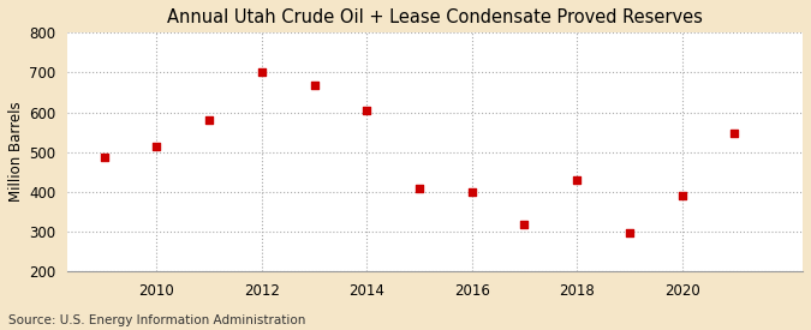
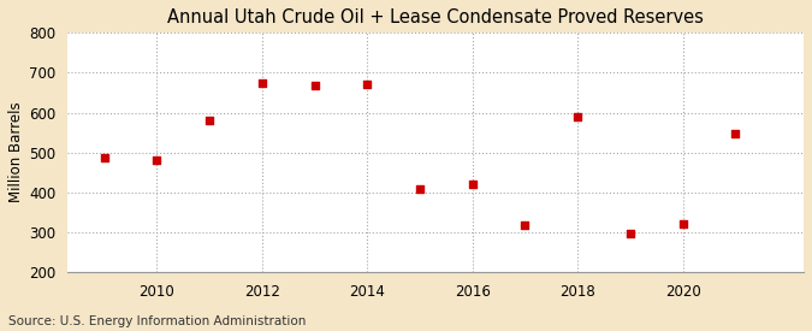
2010: 515 -> 480
2012: 700 -> 675
2014: 605 -> 670
2016: 398 -> 420
2018: 430 -> 590
2020: 390 -> 320
